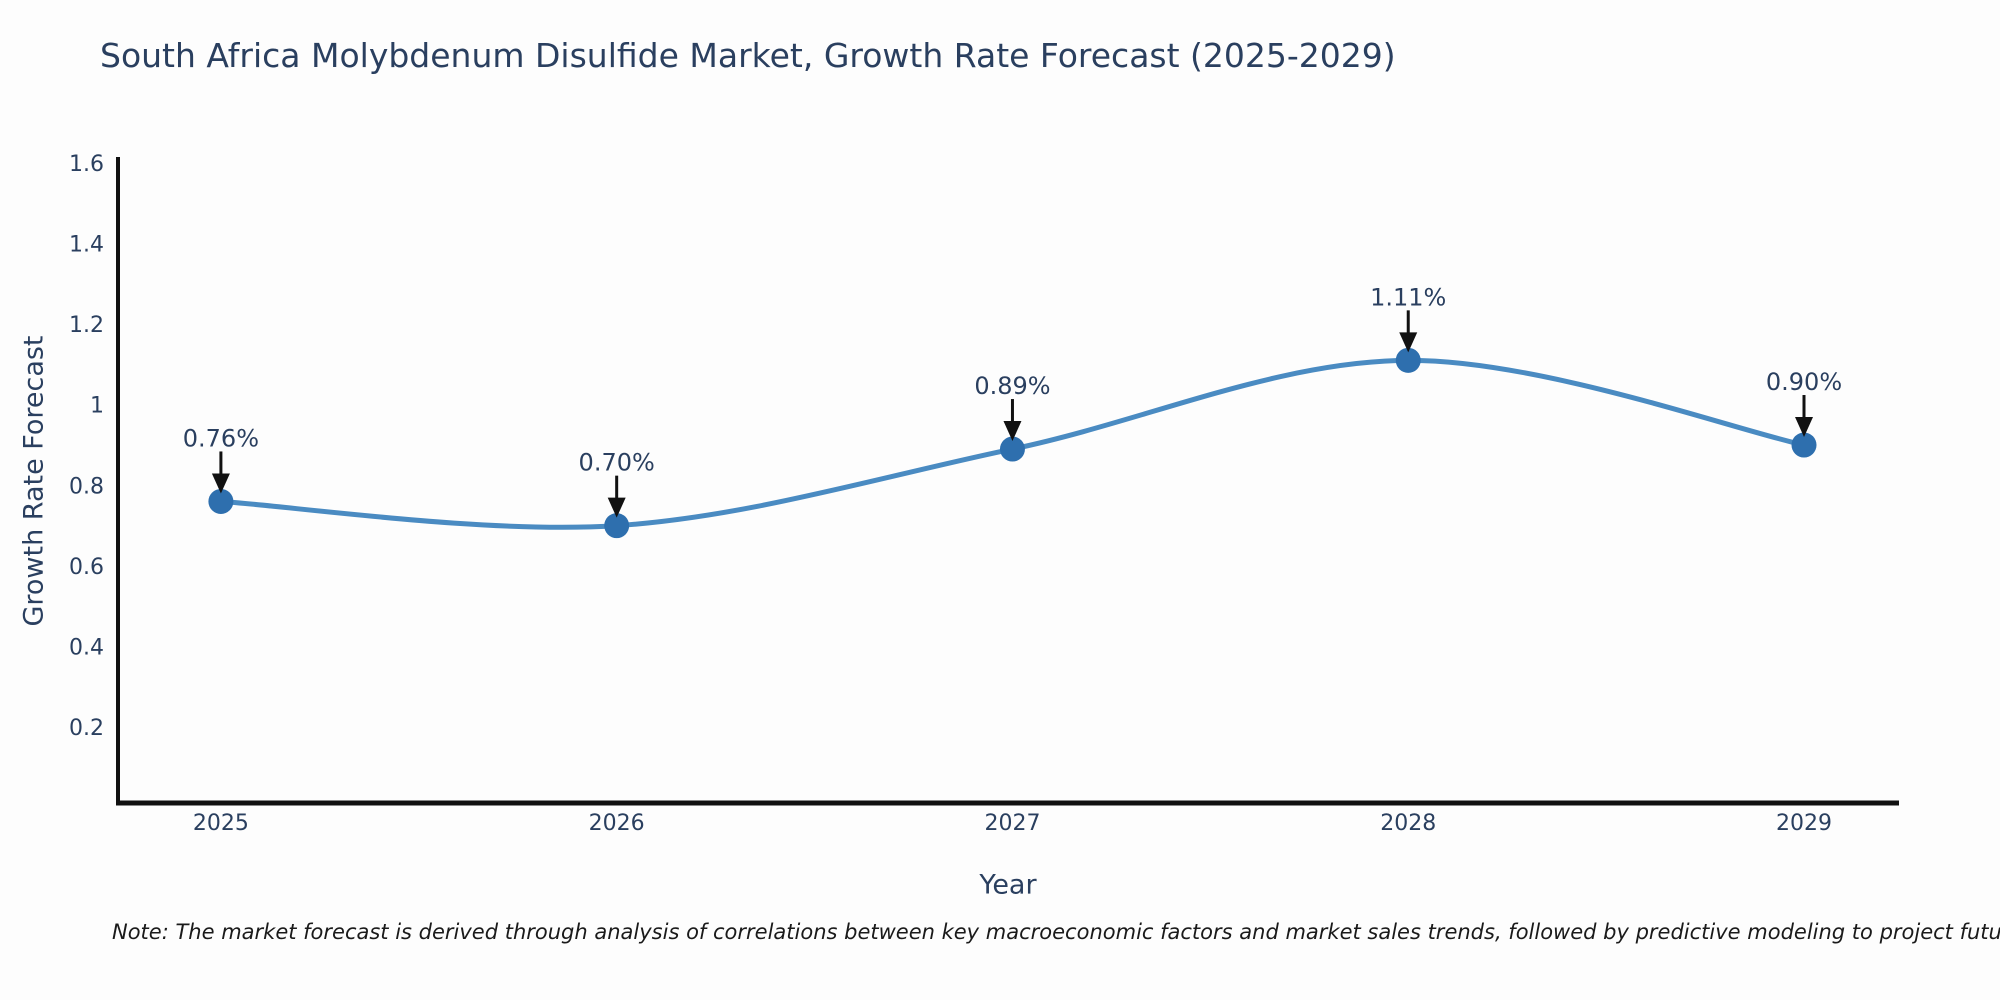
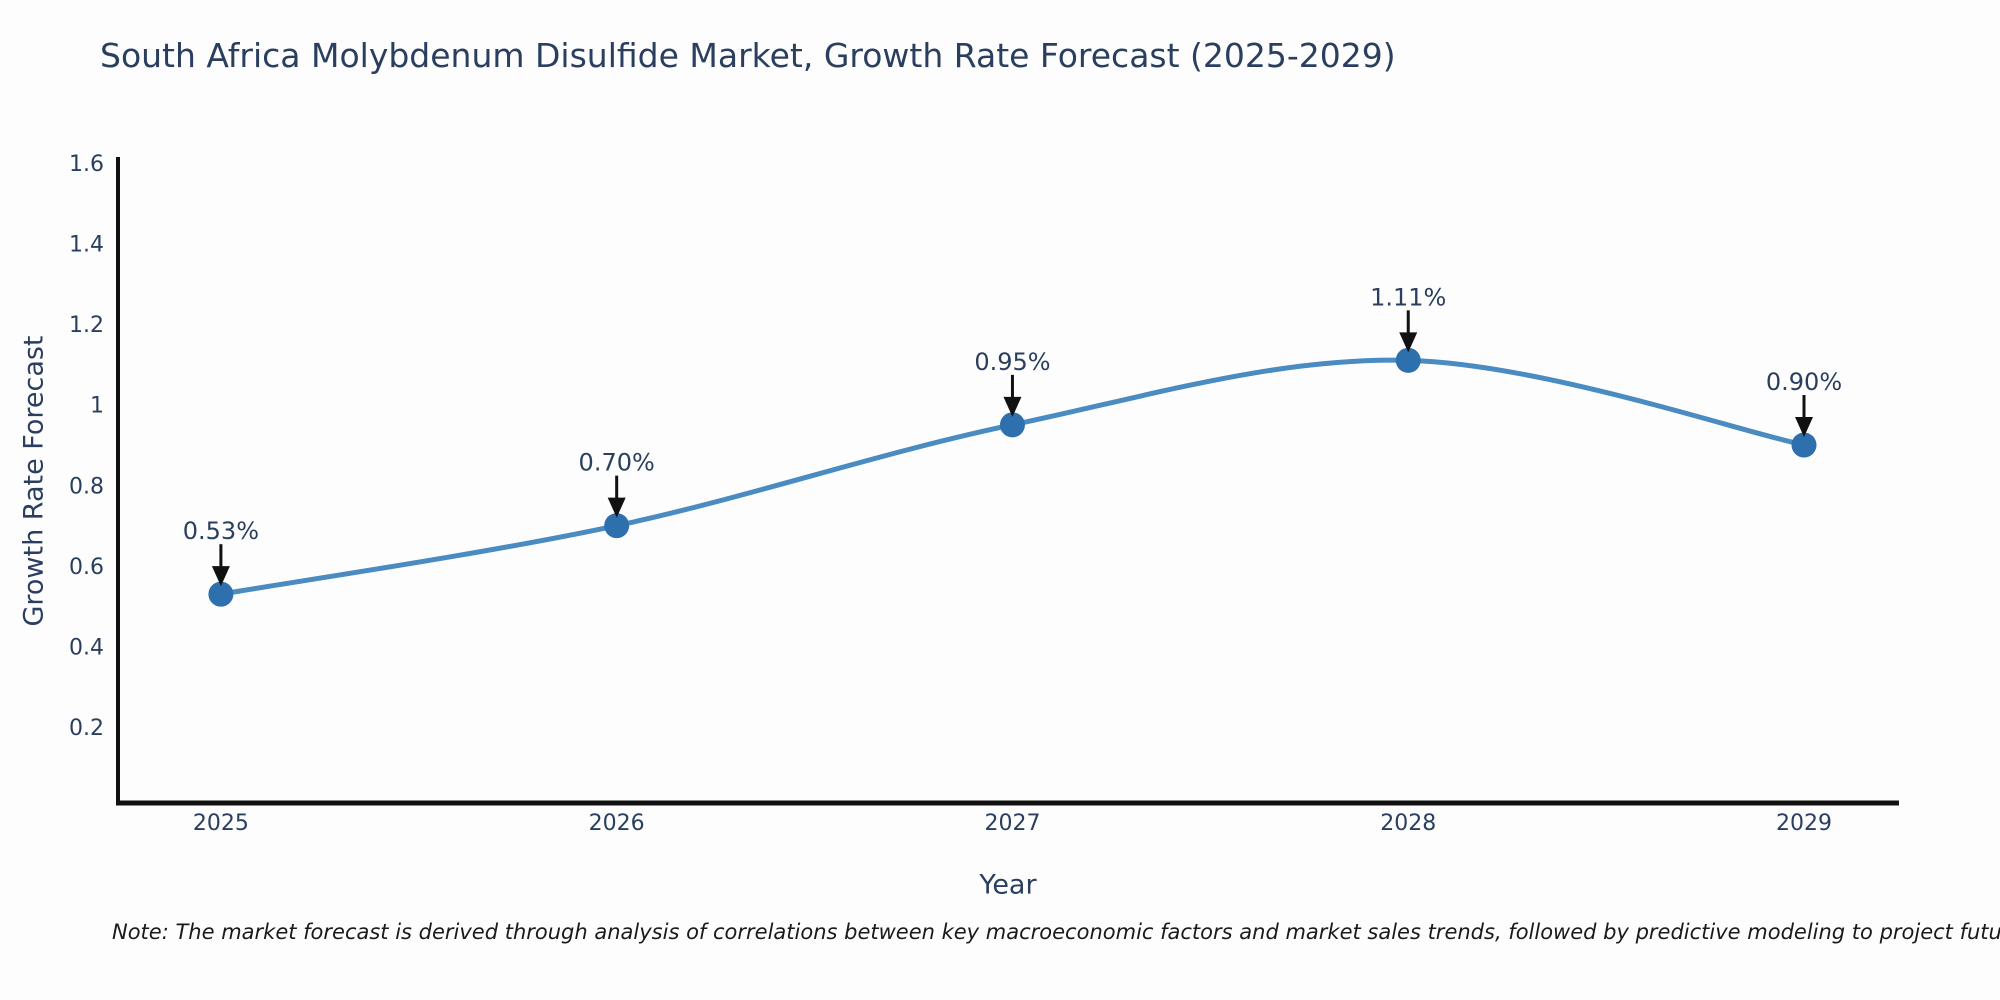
2025: 0.76% -> 0.53%
2027: 0.89% -> 0.95%
